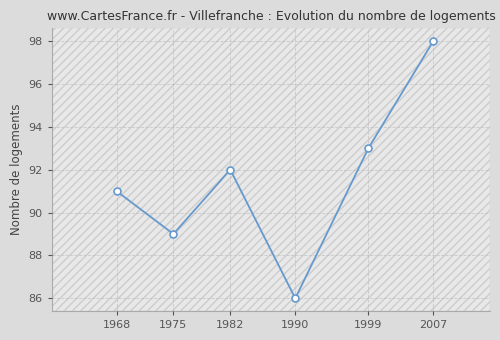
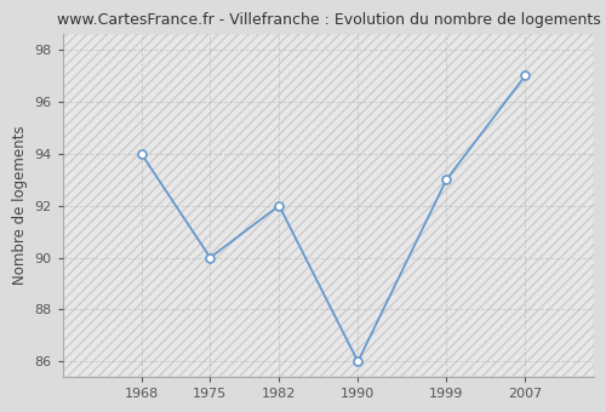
1968: 91 -> 94
1975: 89 -> 90
2007: 98 -> 97
